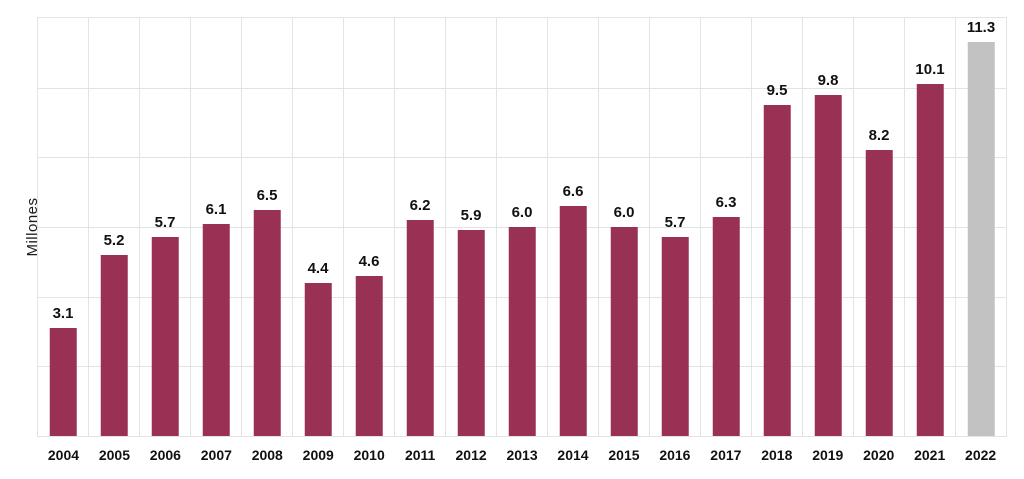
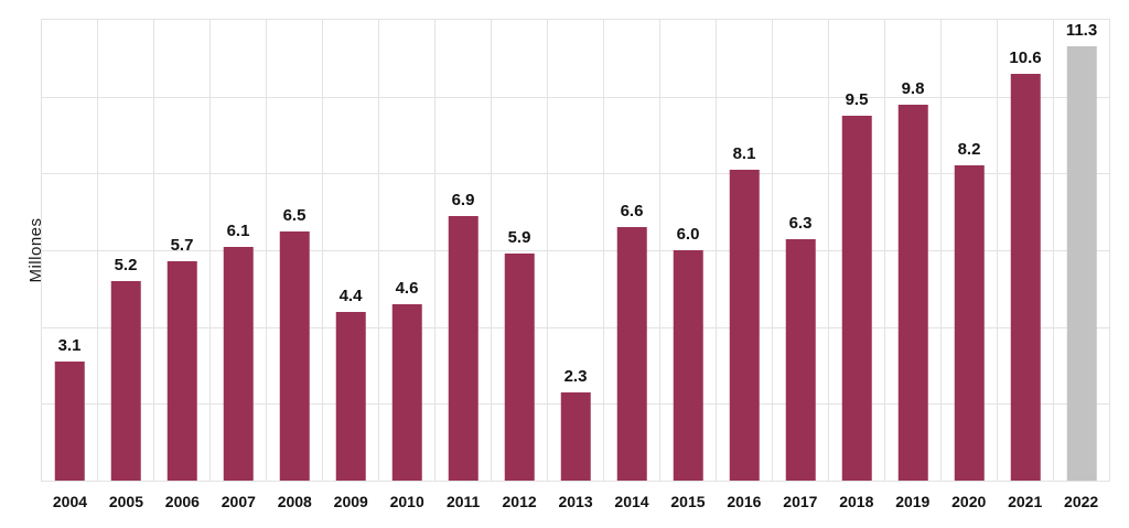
2011: 6.2 -> 6.9
2013: 6.0 -> 2.3
2016: 5.7 -> 8.1
2021: 10.1 -> 10.6
